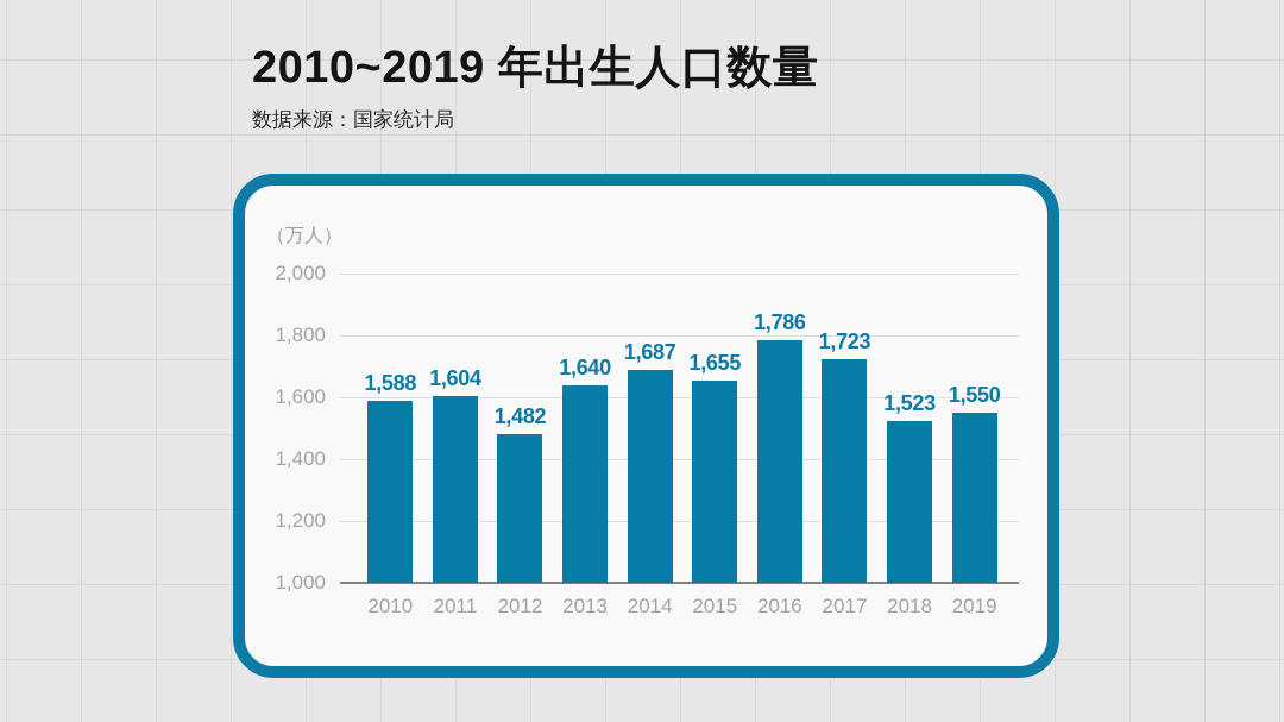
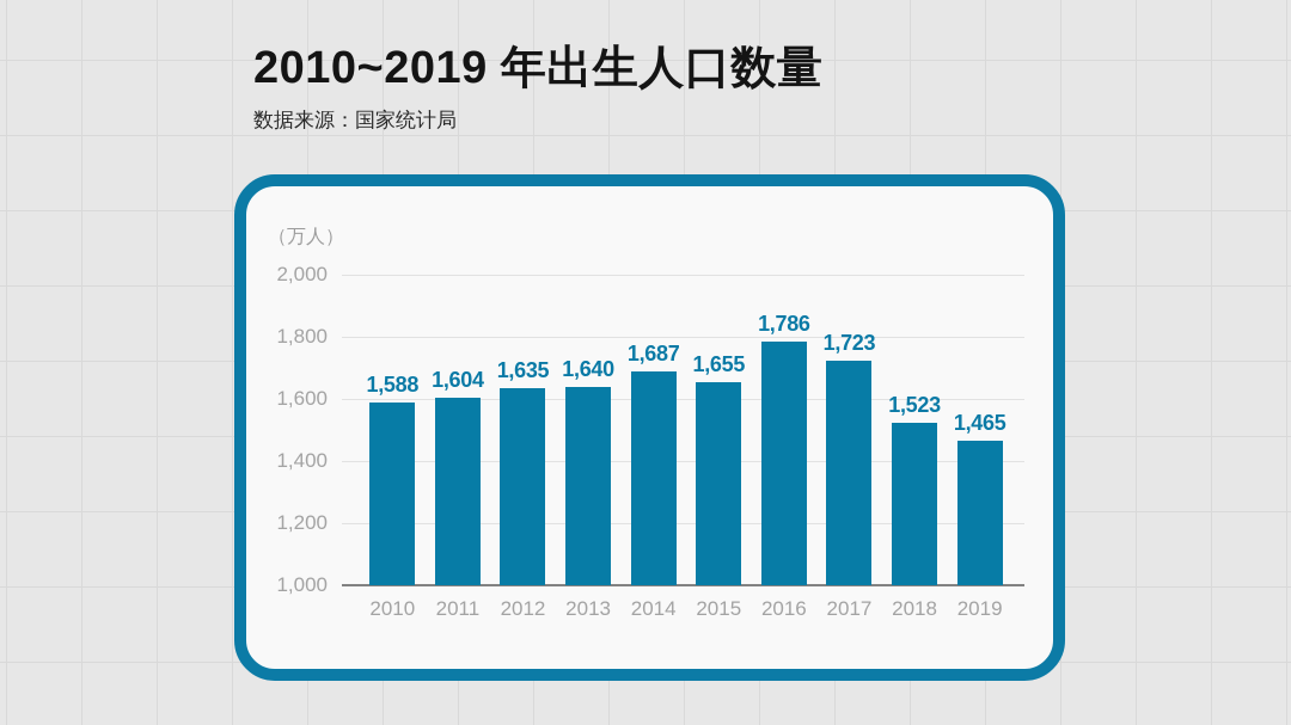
2012: 1,482 -> 1,635
2019: 1,550 -> 1,465
